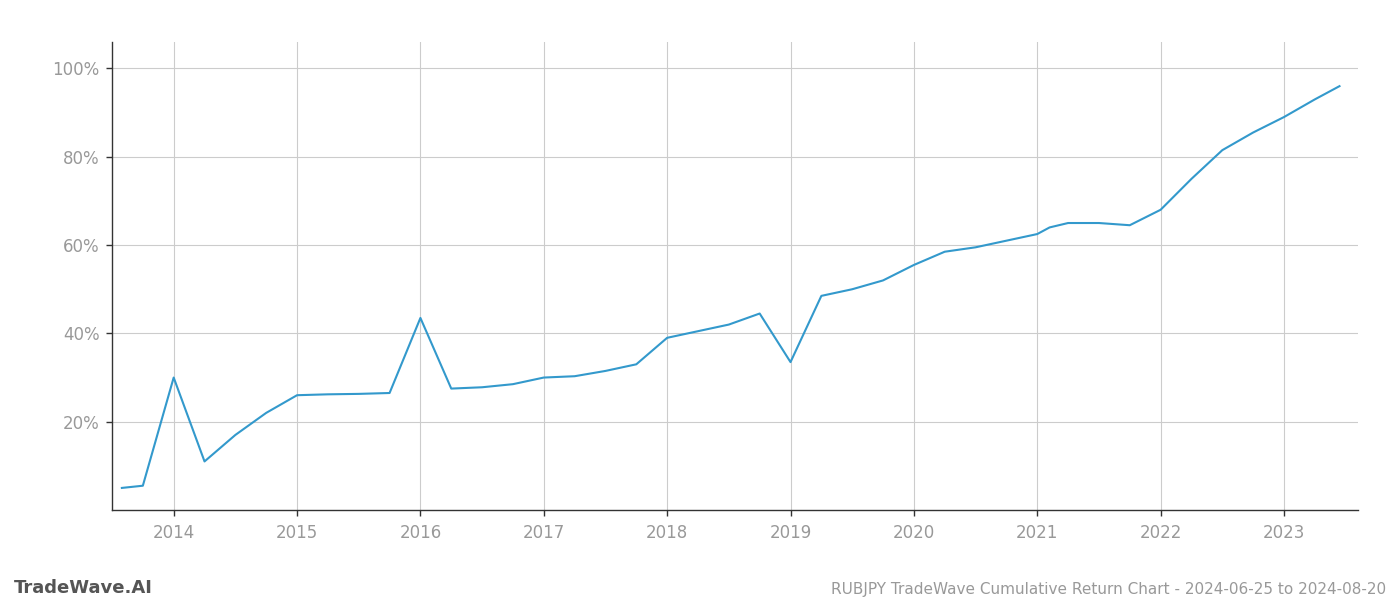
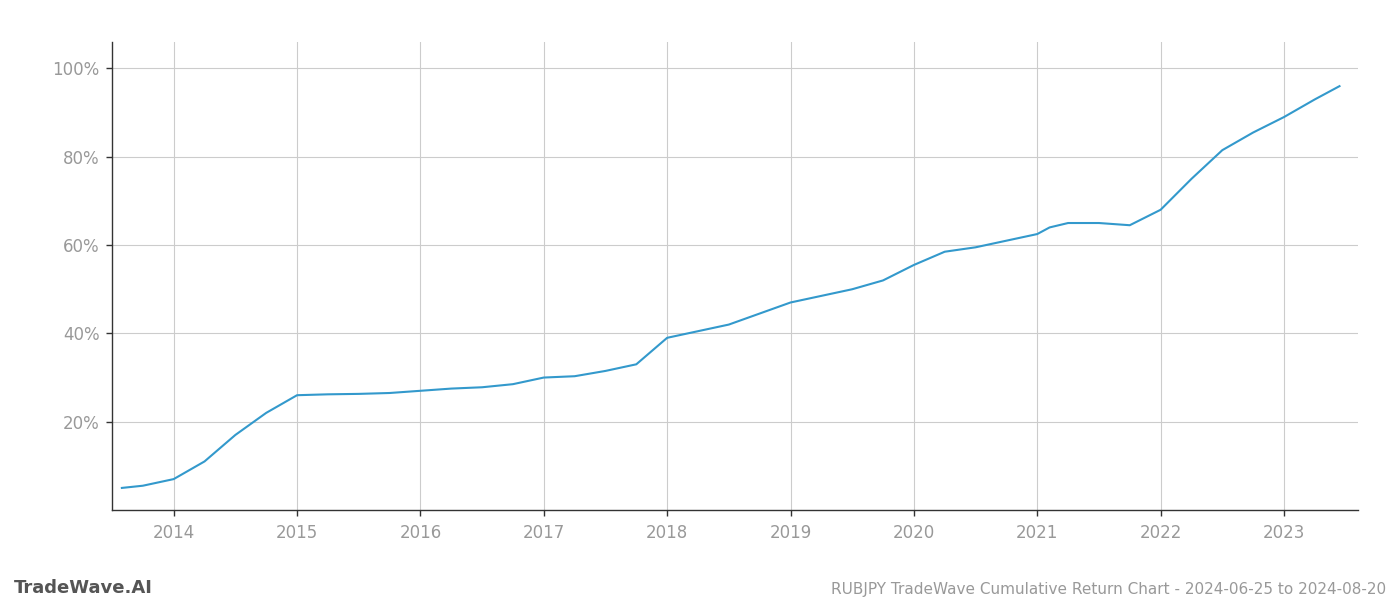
2014: 30.0% -> 7.0%
2016: 43.5% -> 27.0%
2019: 33.5% -> 47.0%
